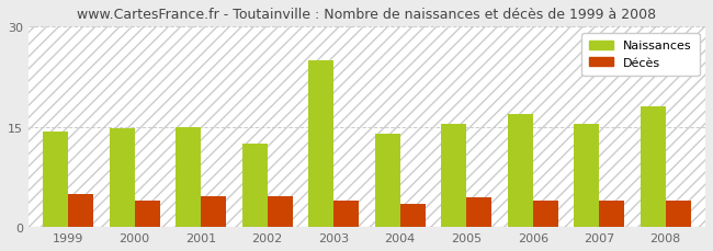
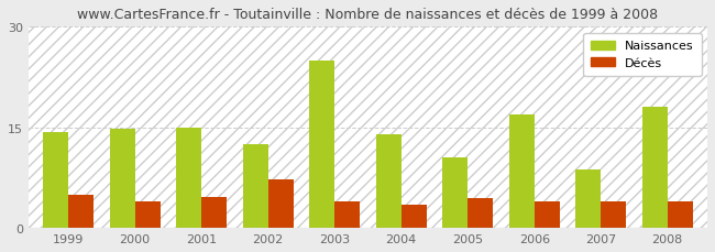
Décès/2002: 4.7 -> 7.2
Naissances/2005: 15.5 -> 10.6
Naissances/2007: 15.5 -> 8.8
